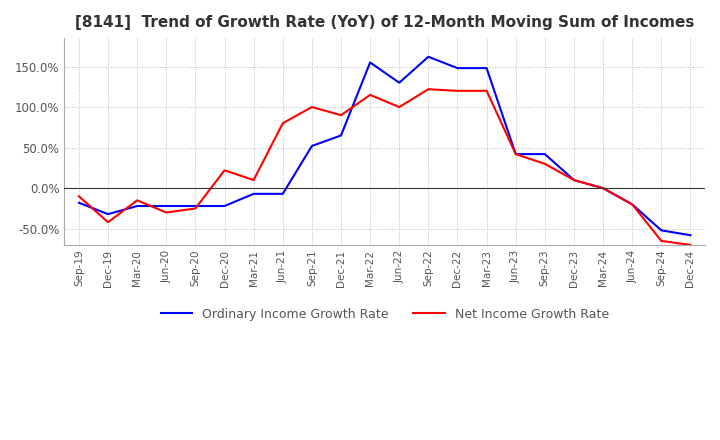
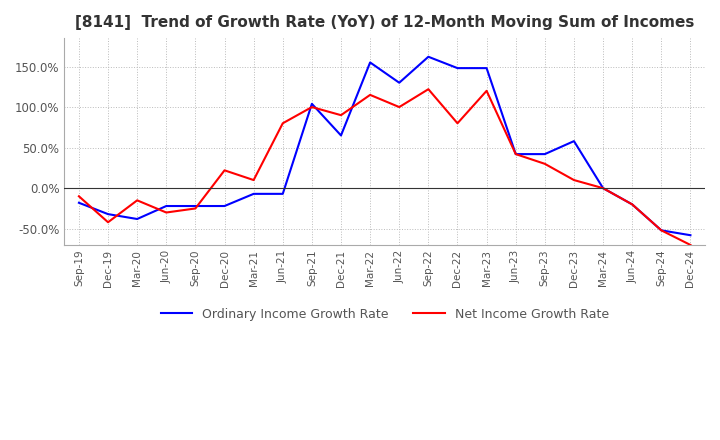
Ordinary Income Growth Rate/Mar-20: -22% -> -38%
Ordinary Income Growth Rate/Sep-21: 52% -> 104%
Net Income Growth Rate/Dec-22: 120% -> 80%
Ordinary Income Growth Rate/Dec-23: 10% -> 58%
Net Income Growth Rate/Sep-24: -65% -> -52%
